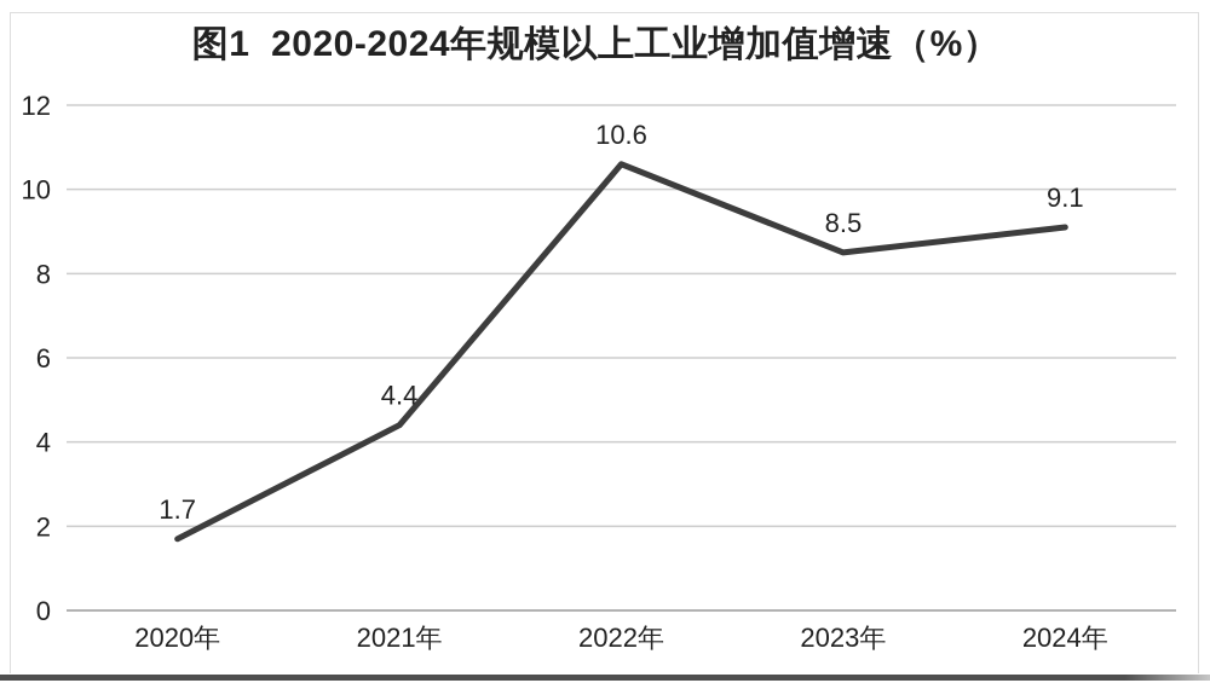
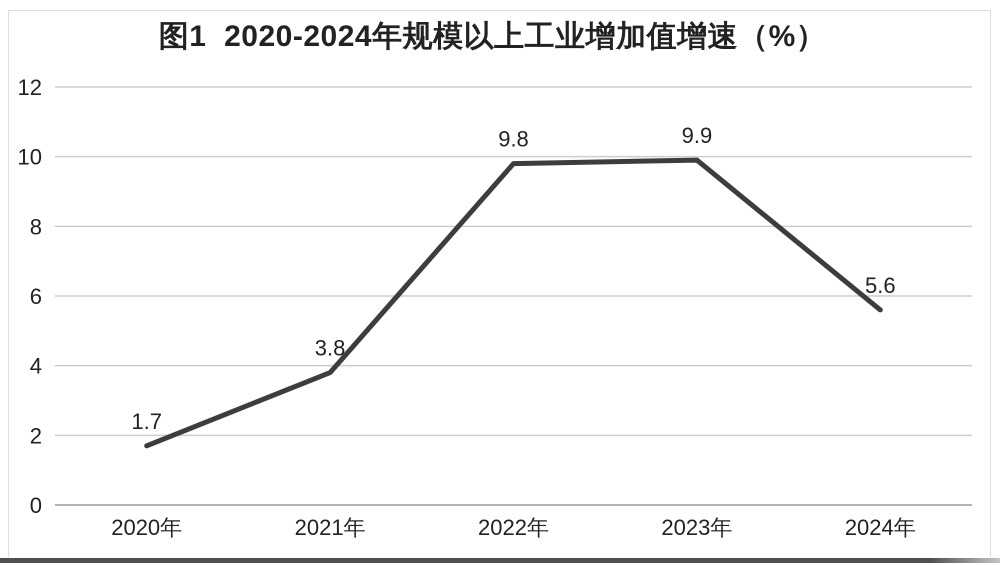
2021年: 4.4 -> 3.8
2022年: 10.6 -> 9.8
2023年: 8.5 -> 9.9
2024年: 9.1 -> 5.6
